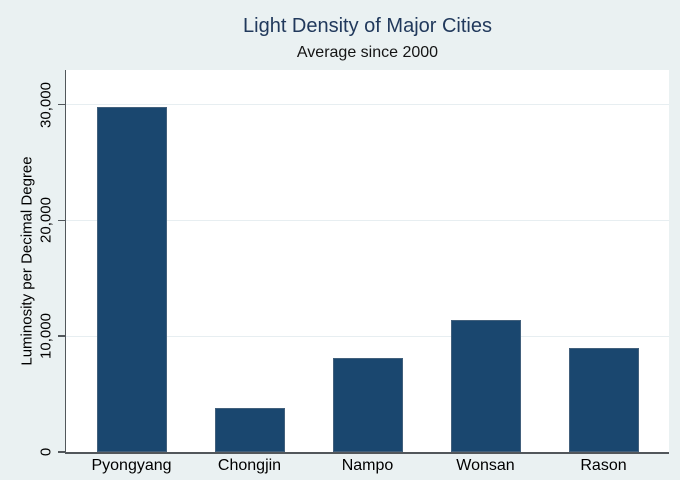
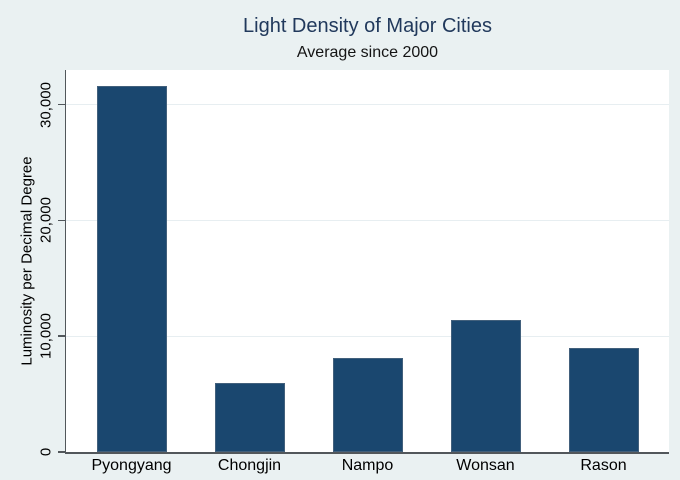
Pyongyang: 29800 -> 31600
Chongjin: 3800 -> 6000
